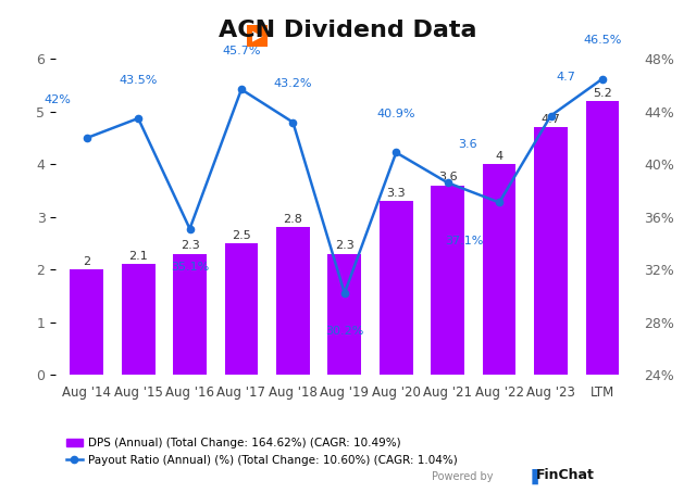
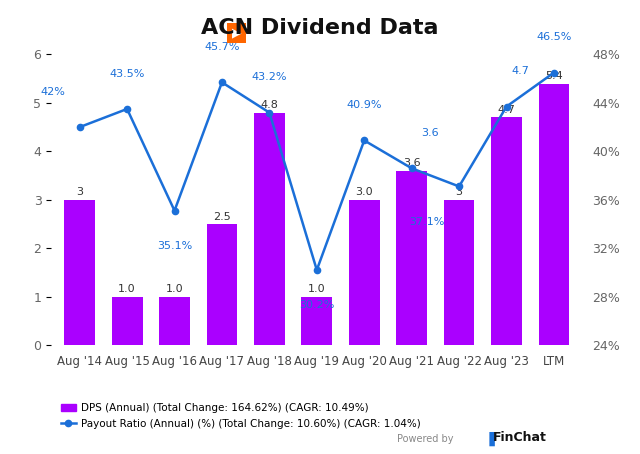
DPS (Annual) (Total Change: 164.62%) (CAGR: 10.49%)/Aug '14: 2 -> 3
DPS (Annual) (Total Change: 164.62%) (CAGR: 10.49%)/Aug '15: 2.1 -> 1.0
DPS (Annual) (Total Change: 164.62%) (CAGR: 10.49%)/Aug '16: 2.3 -> 1.0
DPS (Annual) (Total Change: 164.62%) (CAGR: 10.49%)/Aug '18: 2.8 -> 4.8
DPS (Annual) (Total Change: 164.62%) (CAGR: 10.49%)/Aug '19: 2.3 -> 1.0
DPS (Annual) (Total Change: 164.62%) (CAGR: 10.49%)/Aug '20: 3.3 -> 3.0
DPS (Annual) (Total Change: 164.62%) (CAGR: 10.49%)/Aug '22: 4 -> 3
DPS (Annual) (Total Change: 164.62%) (CAGR: 10.49%)/LTM: 5.2 -> 5.4
